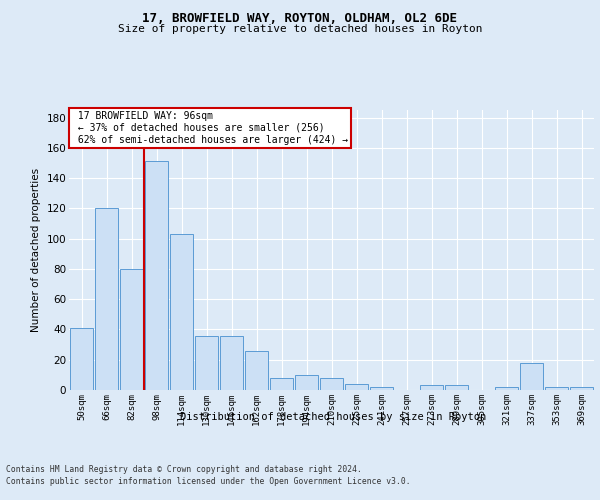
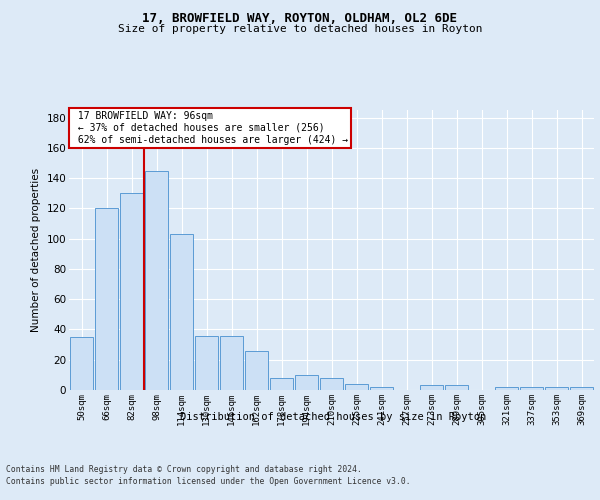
50sqm: 41 -> 35
82sqm: 80 -> 130
98sqm: 151 -> 145
337sqm: 18 -> 2
